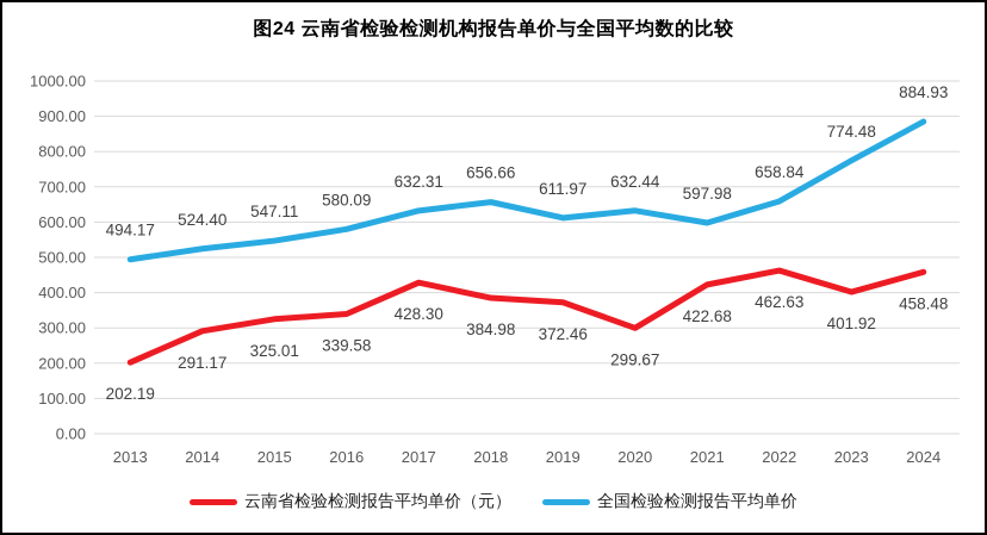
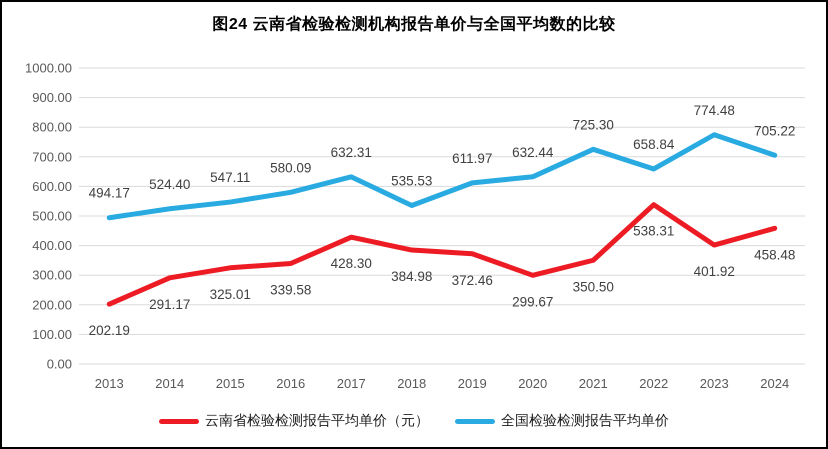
全国检验检测报告平均单价/2018: 656.66 -> 535.53
云南省检验检测报告平均单价（元）/2021: 422.68 -> 350.50
全国检验检测报告平均单价/2021: 597.98 -> 725.30
云南省检验检测报告平均单价（元）/2022: 462.63 -> 538.31
全国检验检测报告平均单价/2024: 884.93 -> 705.22
